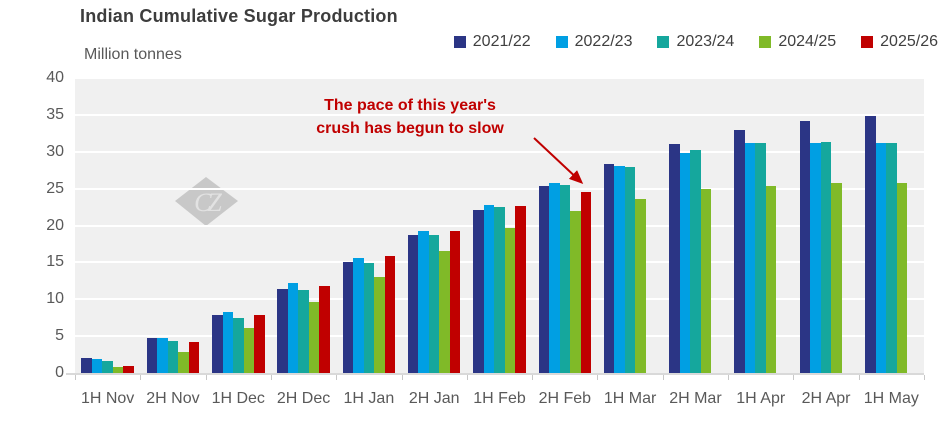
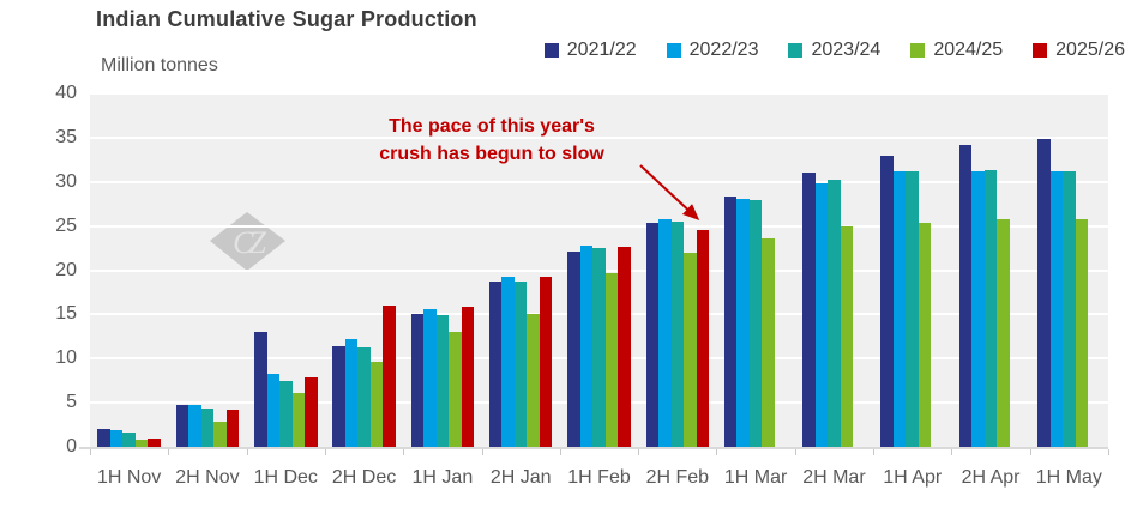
2021/22/1H Dec: 8 -> 13
2025/26/2H Dec: 12 -> 16
2024/25/2H Jan: 16 -> 15
